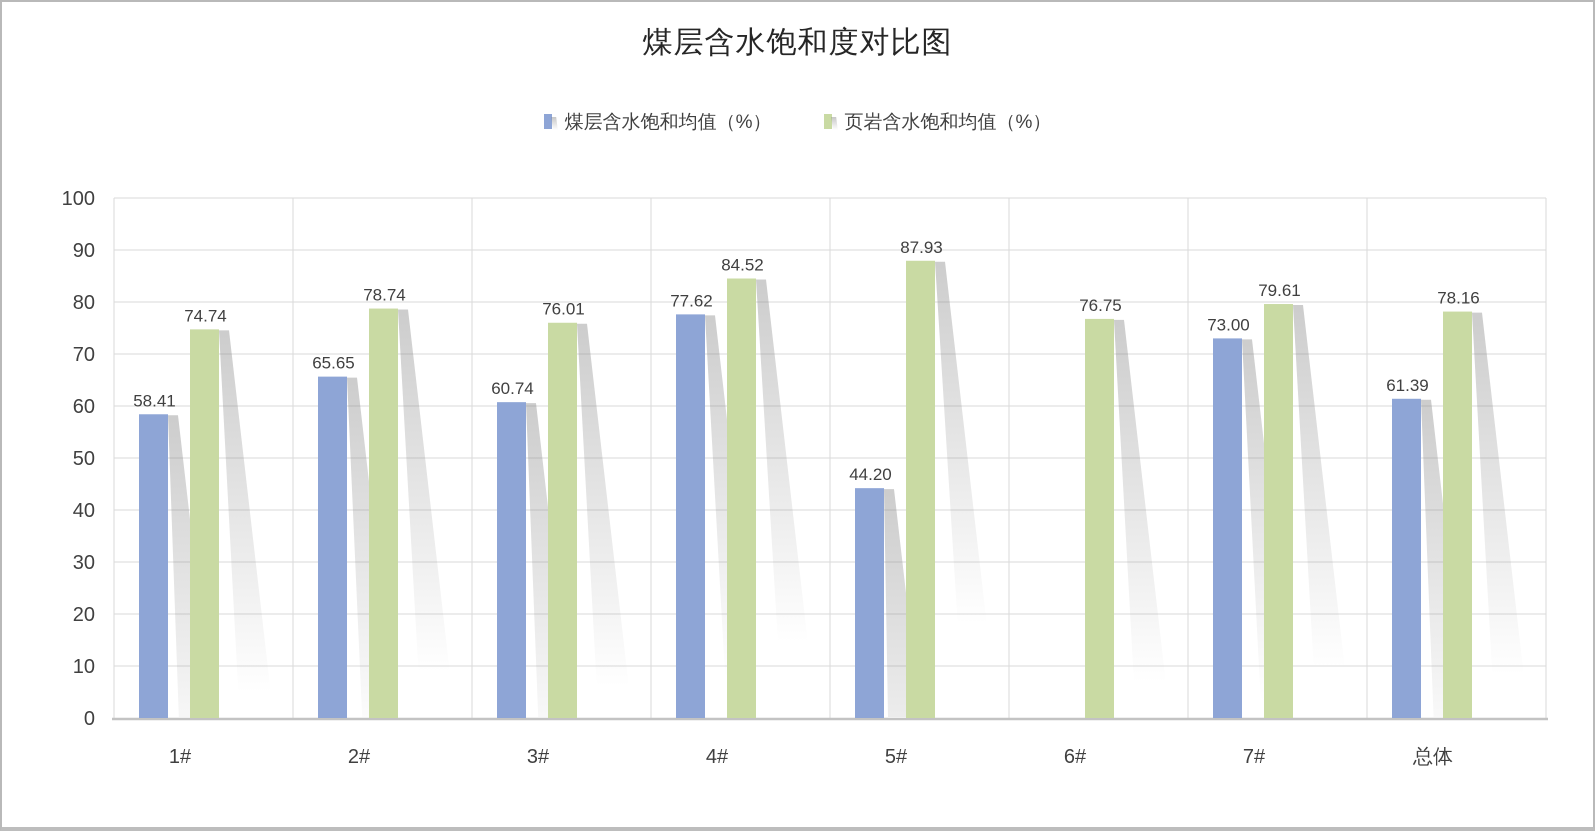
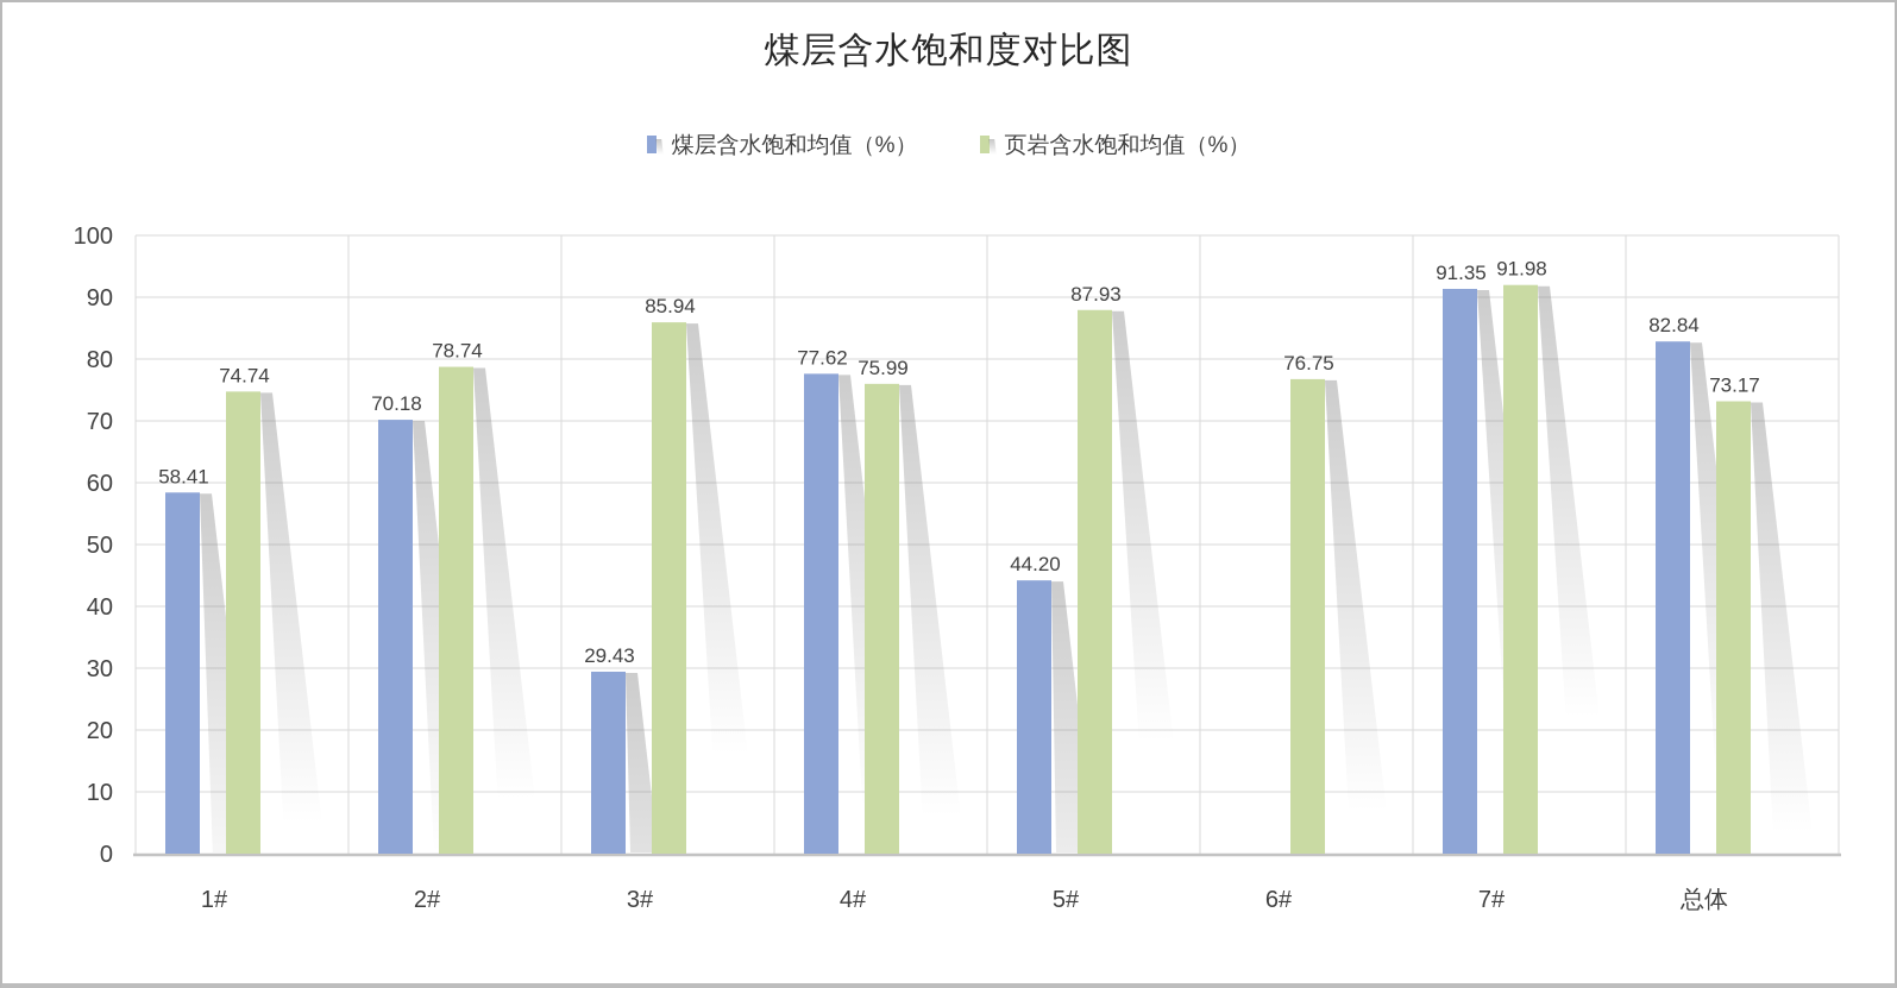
煤层含水饱和均值（%）/2#: 65.65 -> 70.18
煤层含水饱和均值（%）/3#: 60.74 -> 29.43
页岩含水饱和均值（%）/3#: 76.01 -> 85.94
页岩含水饱和均值（%）/4#: 84.52 -> 75.99
煤层含水饱和均值（%）/7#: 73.00 -> 91.35
页岩含水饱和均值（%）/7#: 79.61 -> 91.98
煤层含水饱和均值（%）/总体: 61.39 -> 82.84
页岩含水饱和均值（%）/总体: 78.16 -> 73.17
